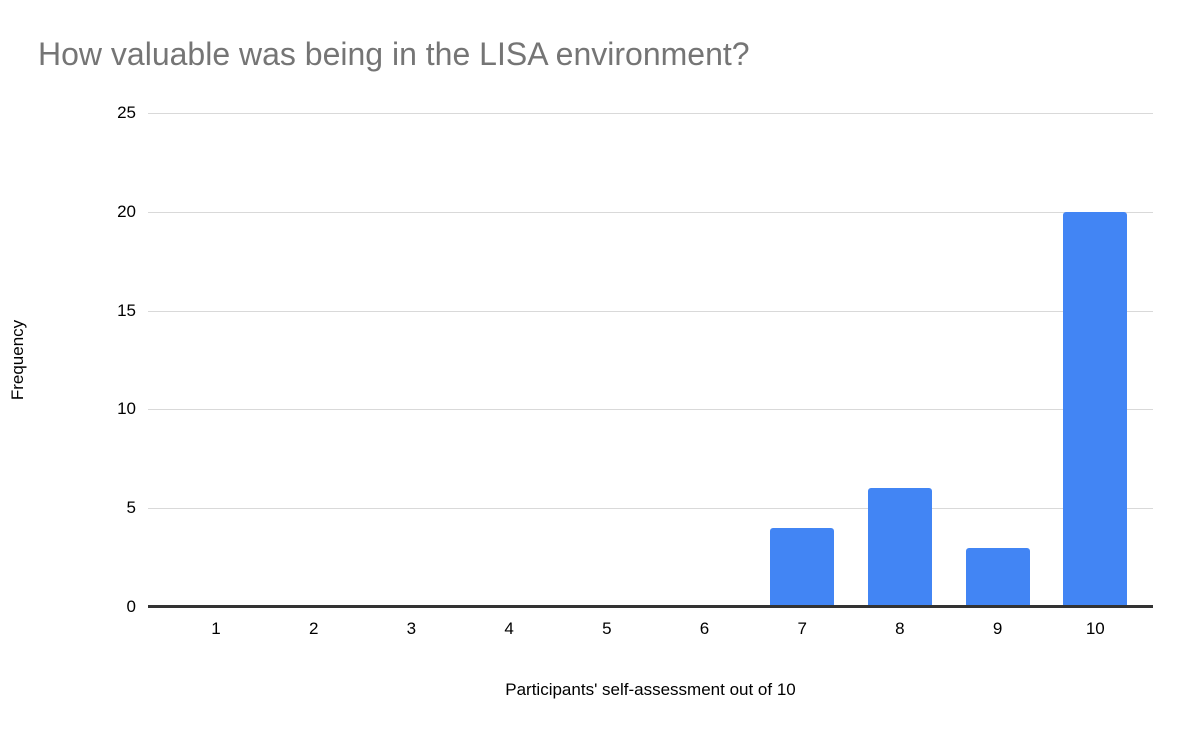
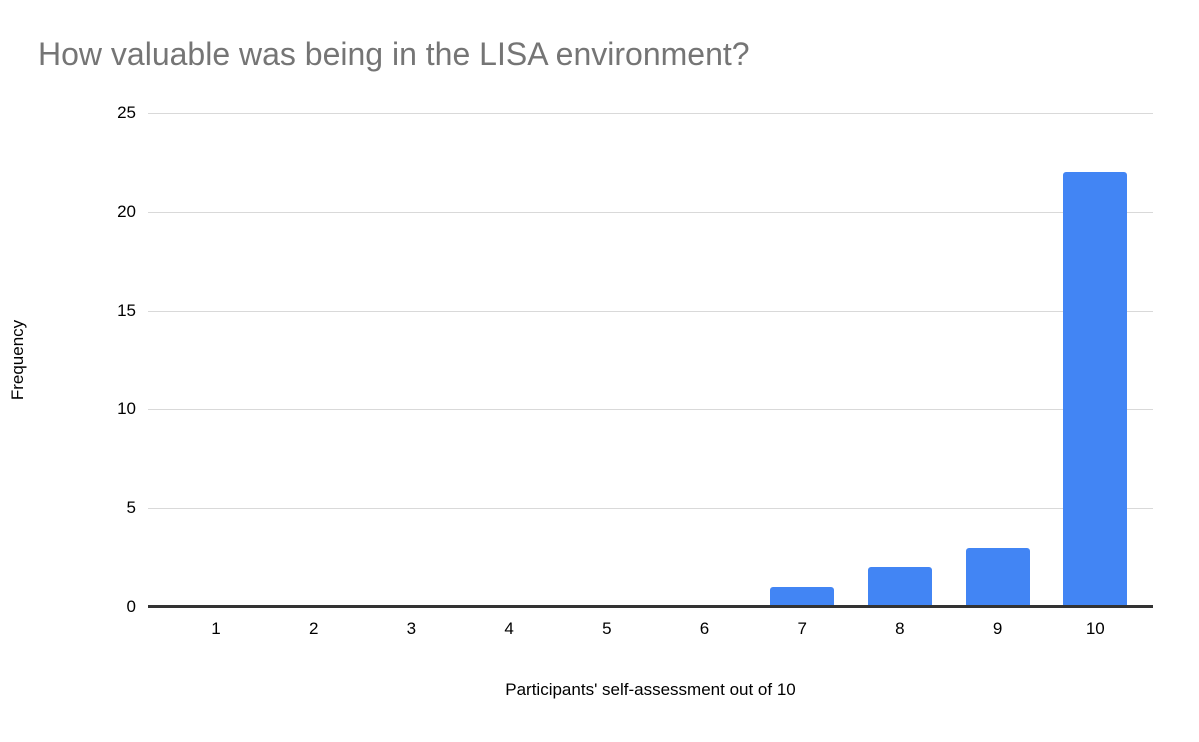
7: 4 -> 1
8: 6 -> 2
10: 20 -> 22
